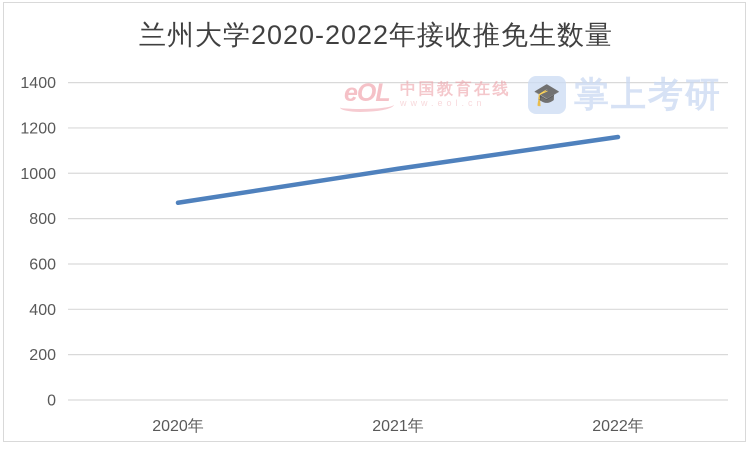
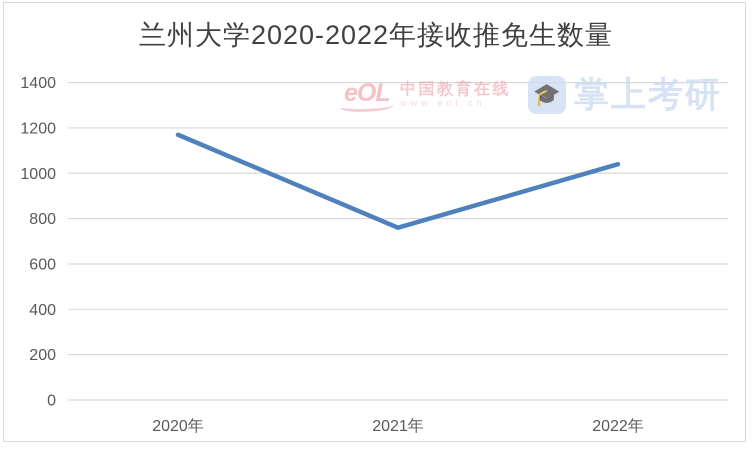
2020年: 870 -> 1170
2021年: 1020 -> 760
2022年: 1160 -> 1040
